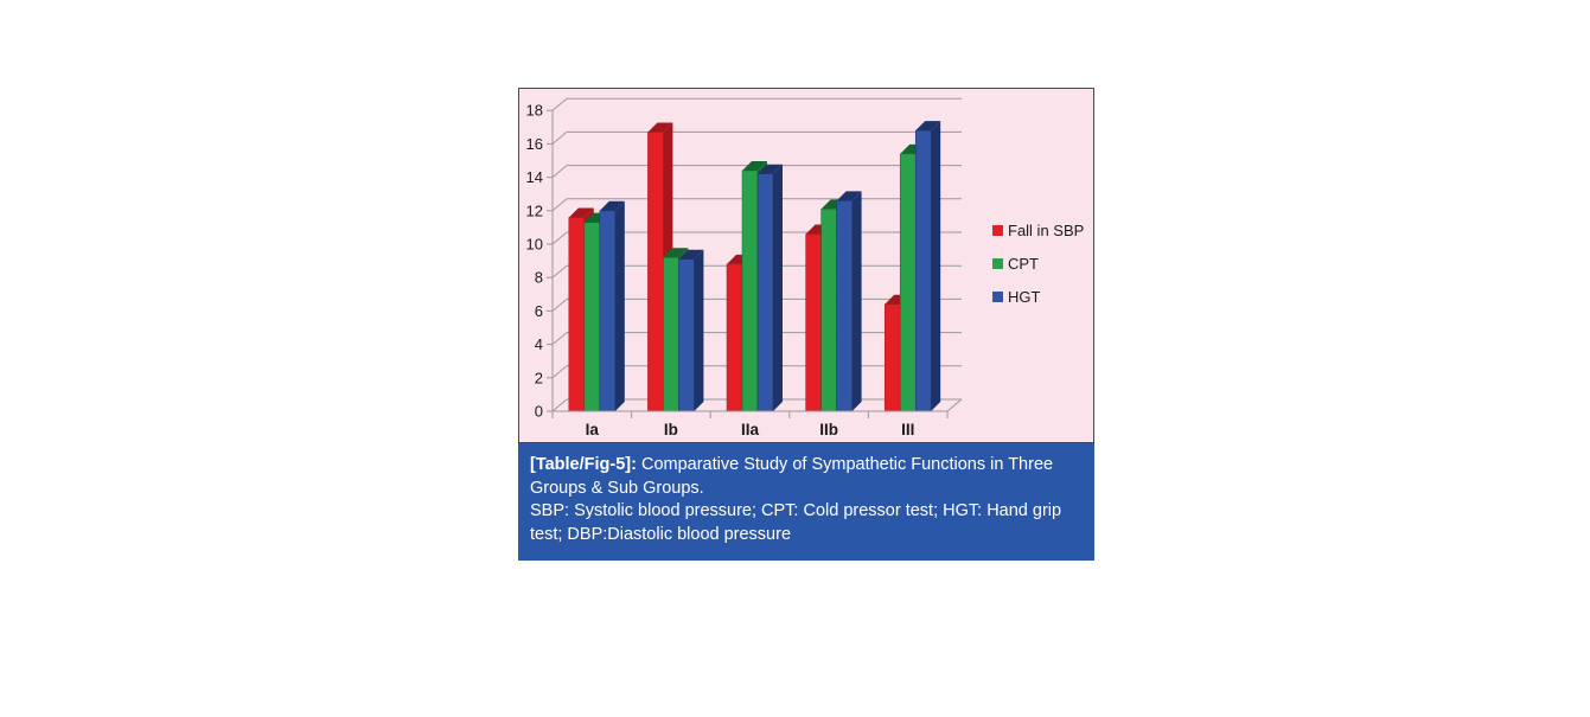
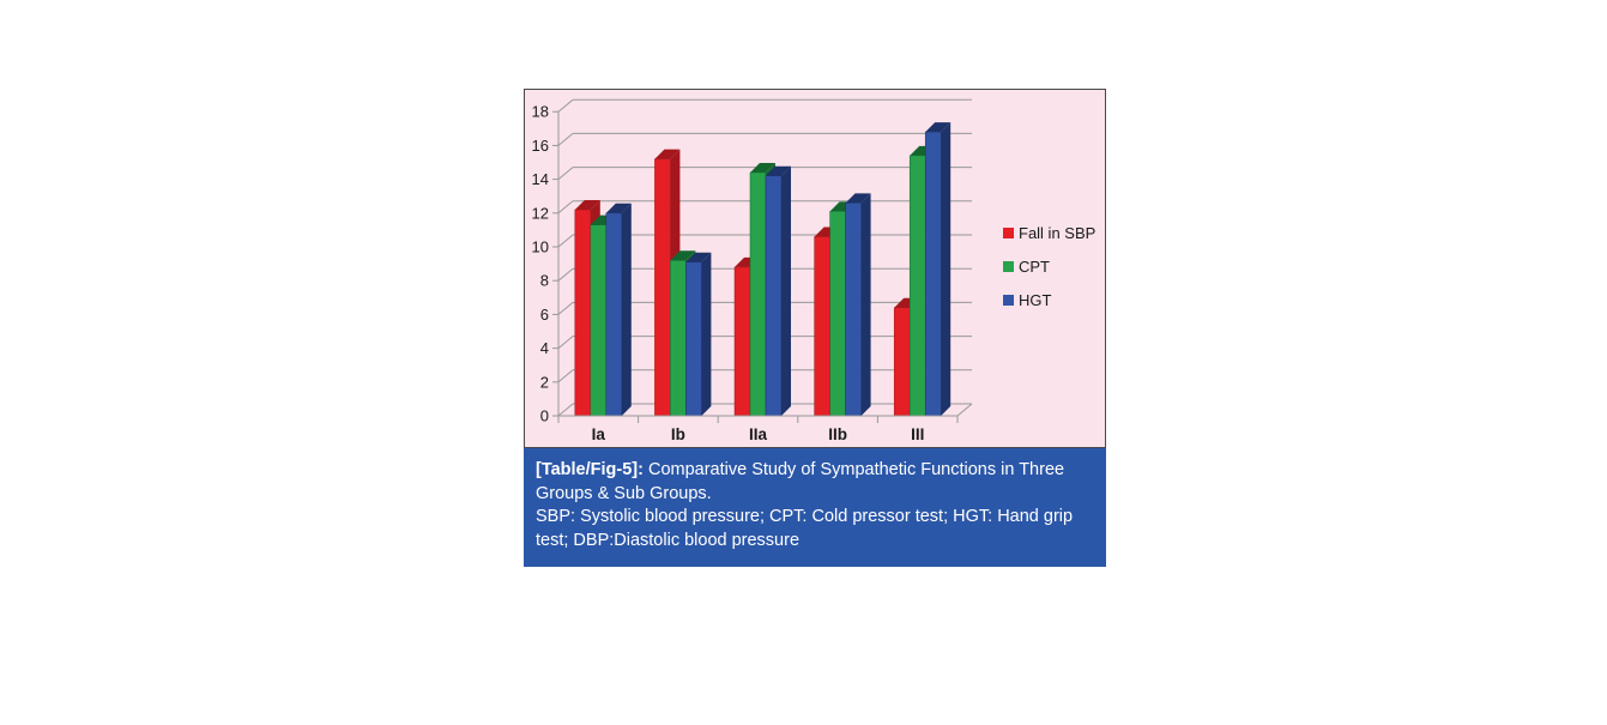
Fall in SBP/Ia: 11.6 -> 12.2
Fall in SBP/Ib: 16.7 -> 15.2
